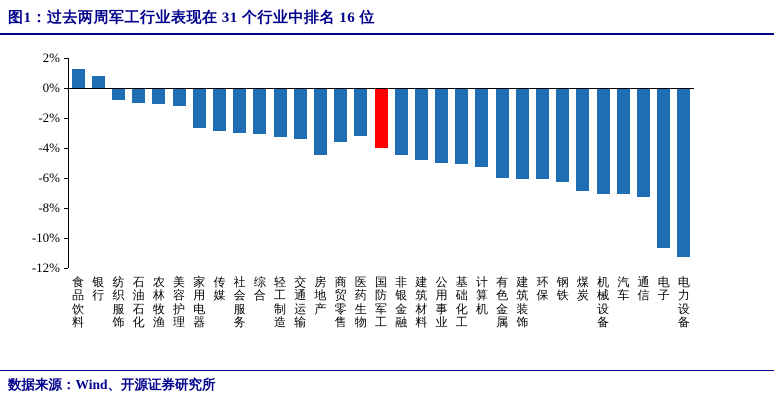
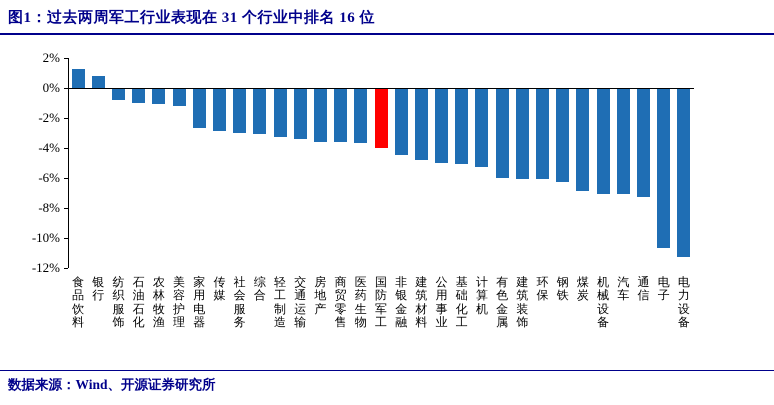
房地产: -4.4% -> -3.5%
医药生物: -3.1% -> -3.6%
